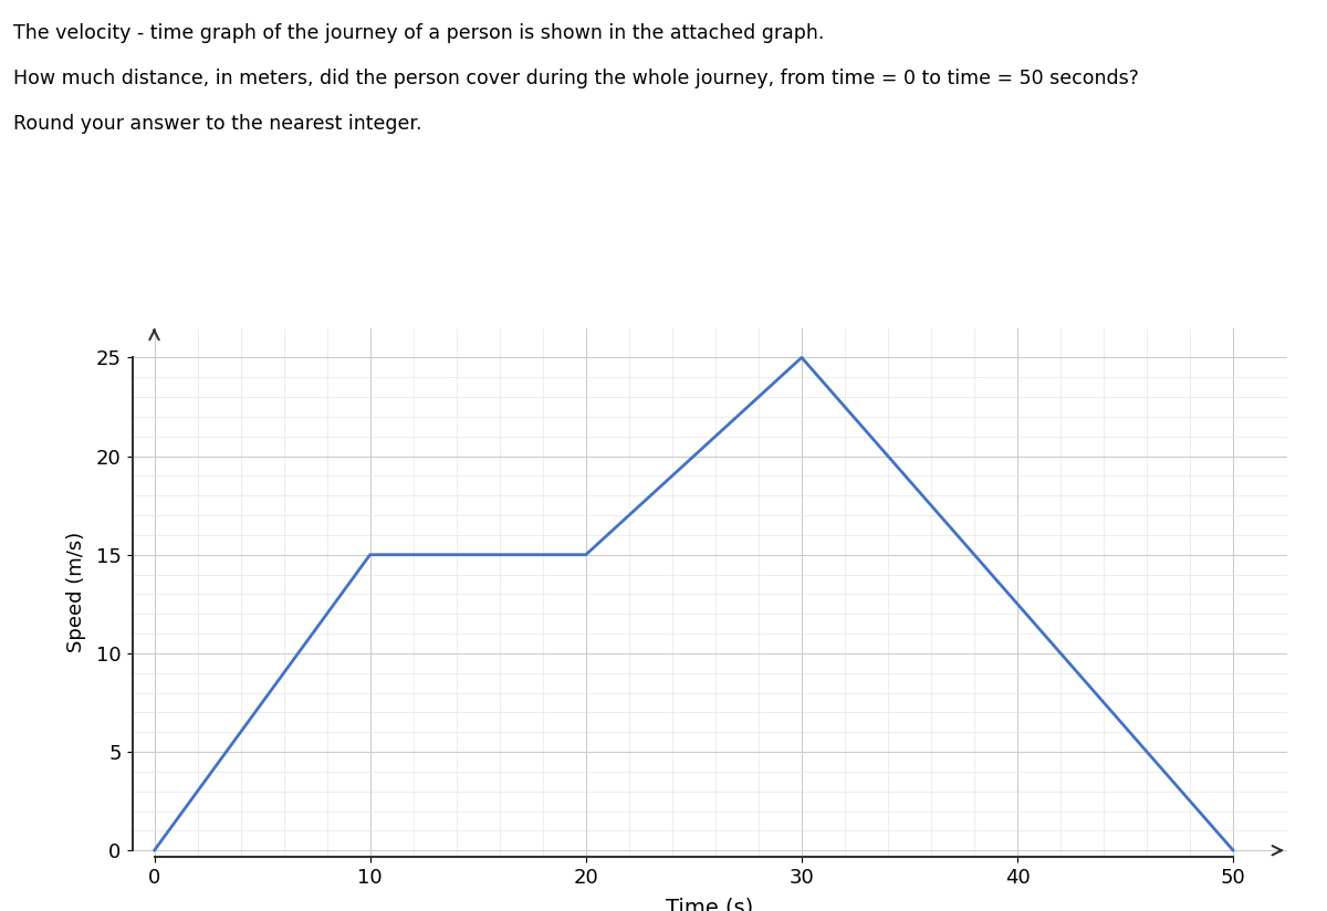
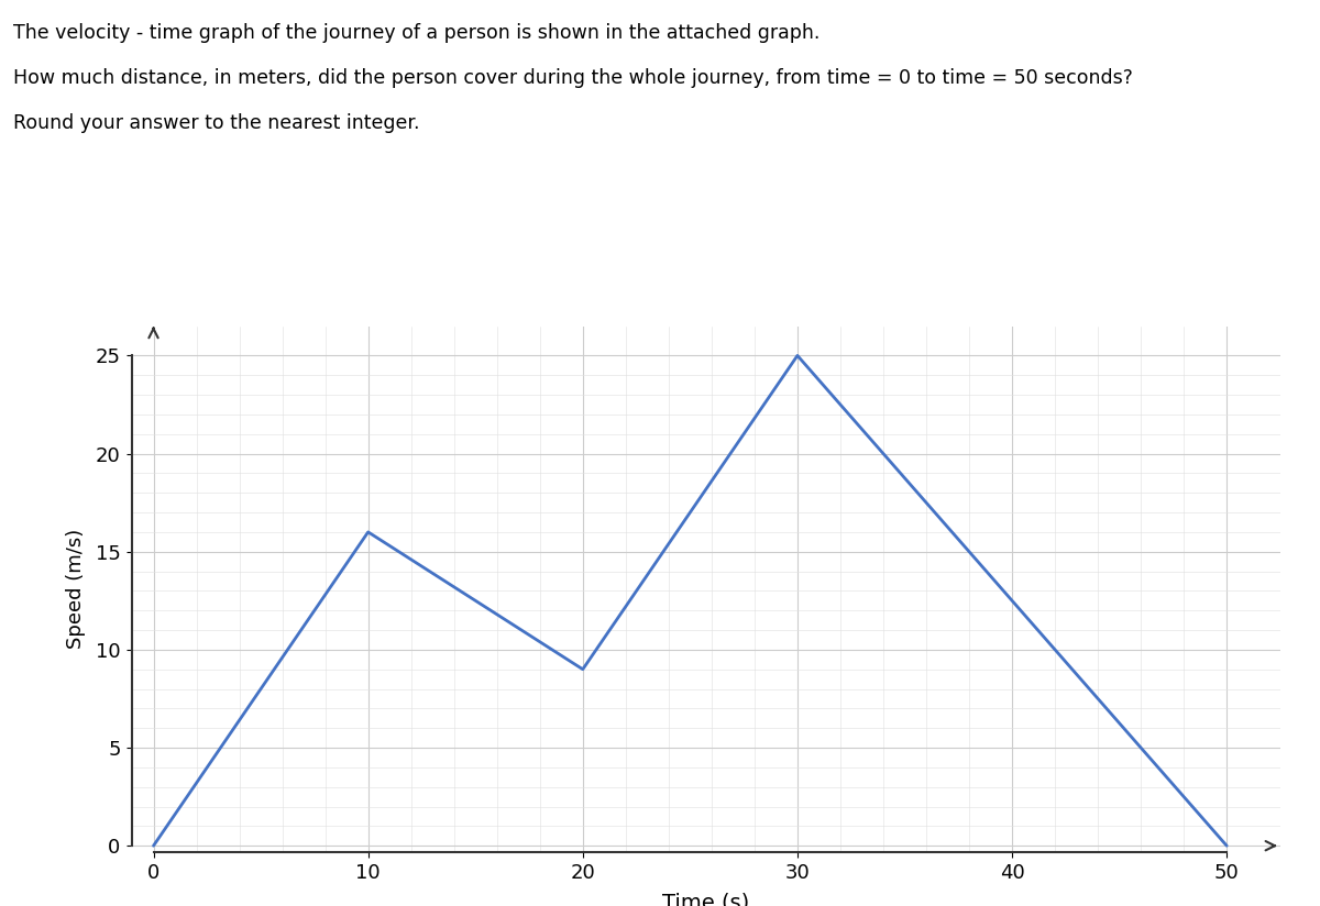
10: 15 -> 16
20: 15 -> 9
